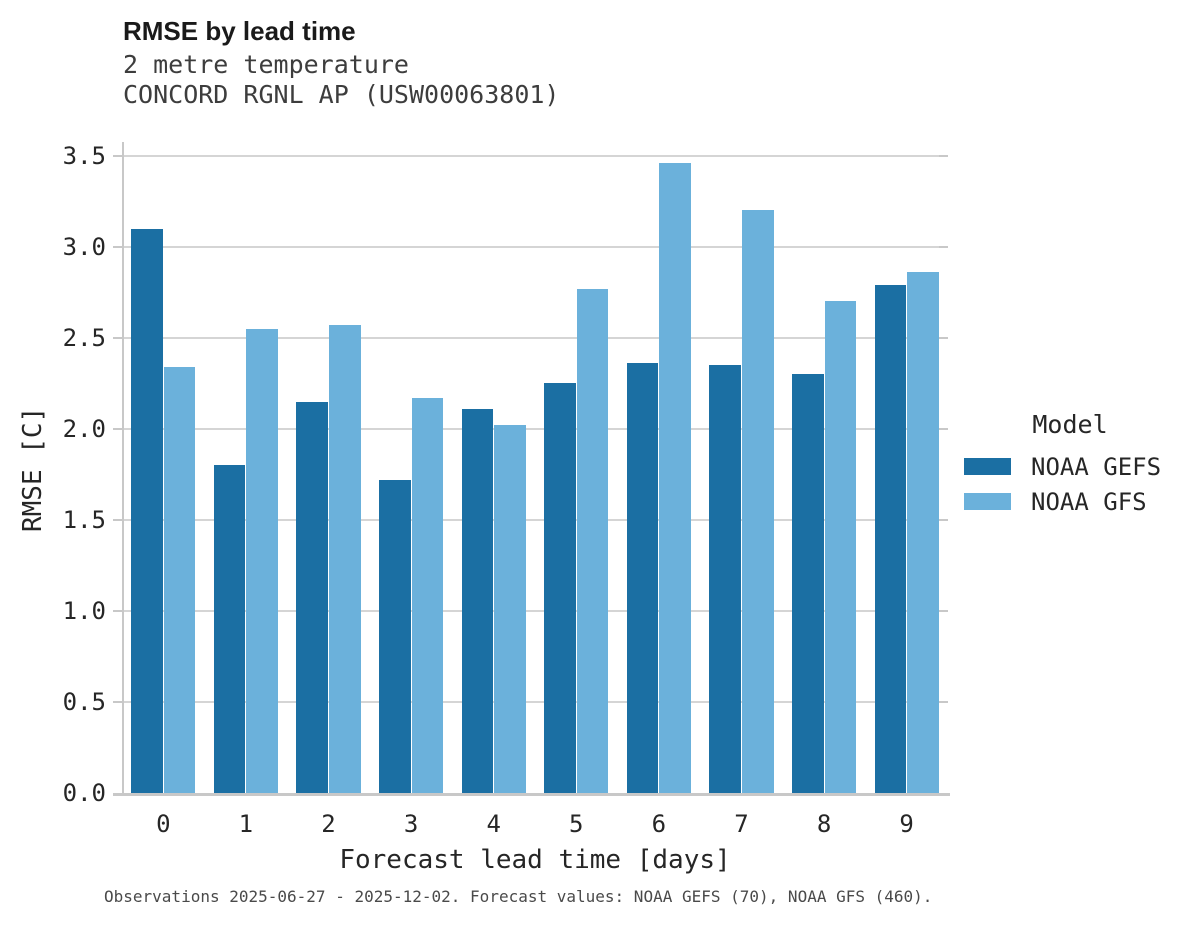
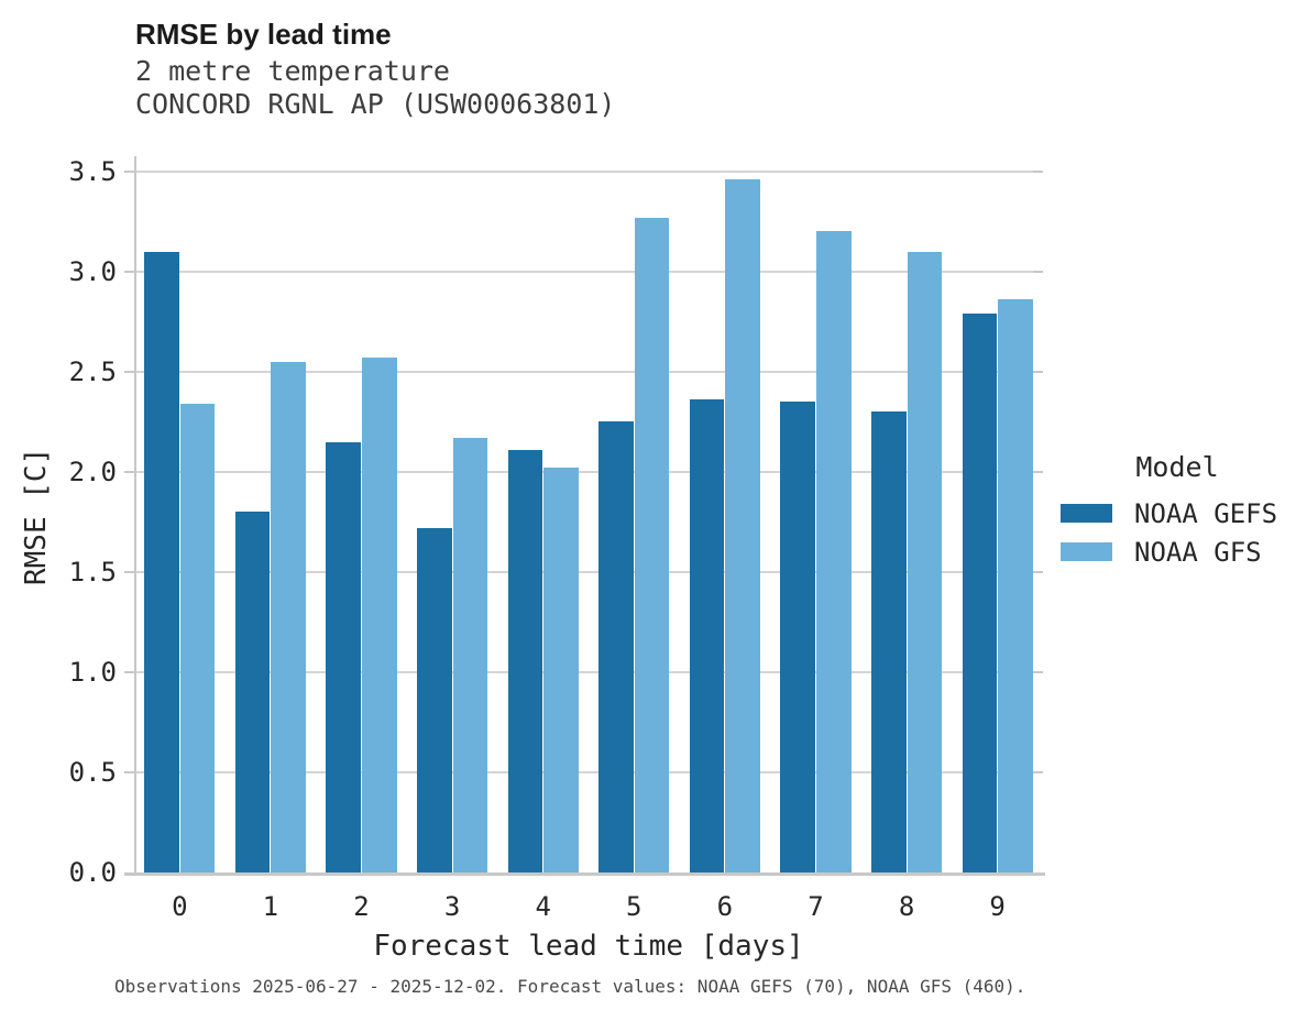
NOAA GFS/5: 2.77 -> 3.27
NOAA GFS/8: 2.70 -> 3.10
